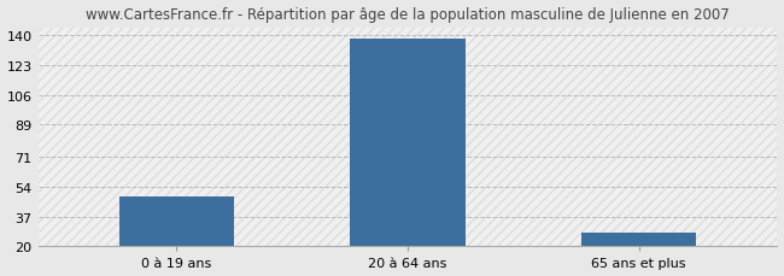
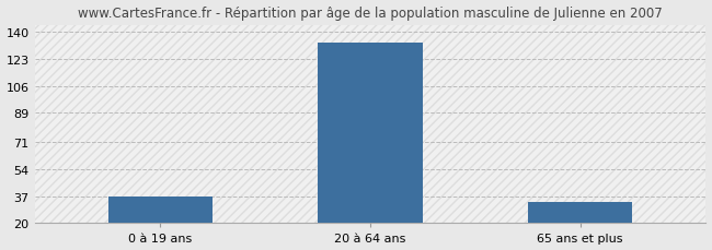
0 à 19 ans: 48 -> 37
20 à 64 ans: 138 -> 133
65 ans et plus: 28 -> 33
